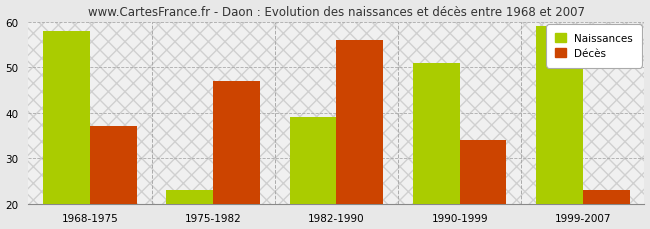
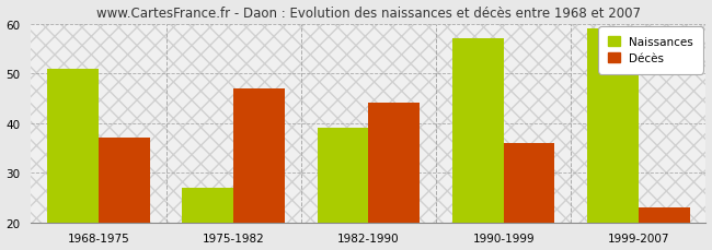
Naissances/1968-1975: 58 -> 51
Naissances/1975-1982: 23 -> 27
Décès/1982-1990: 56 -> 44
Naissances/1990-1999: 51 -> 57
Décès/1990-1999: 34 -> 36
